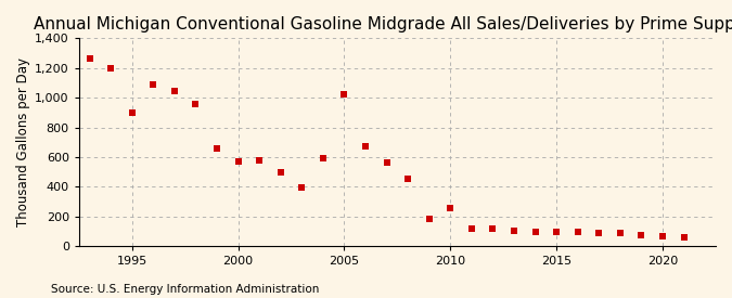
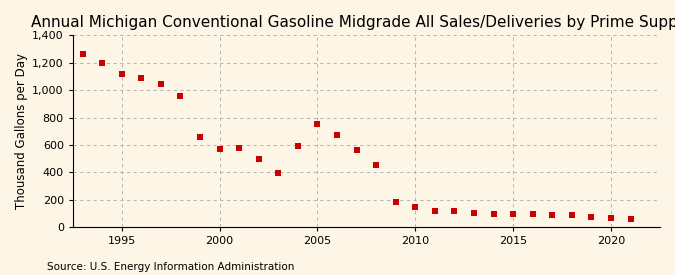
1995: 900 -> 1,120
2005: 1,020 -> 750
2010: 260 -> 140
